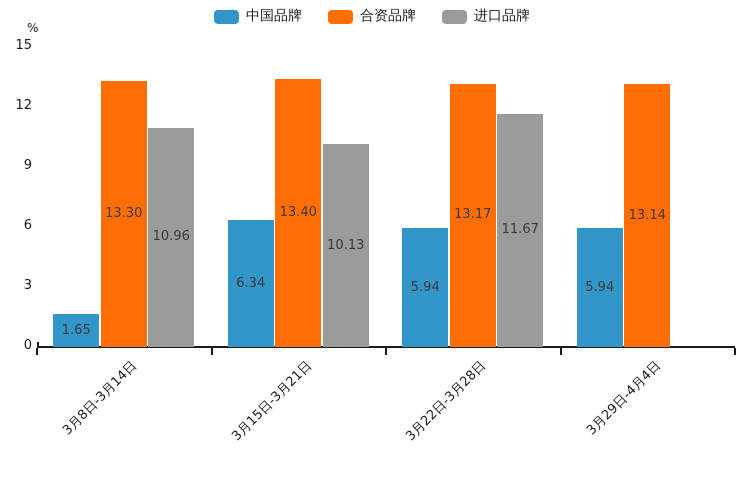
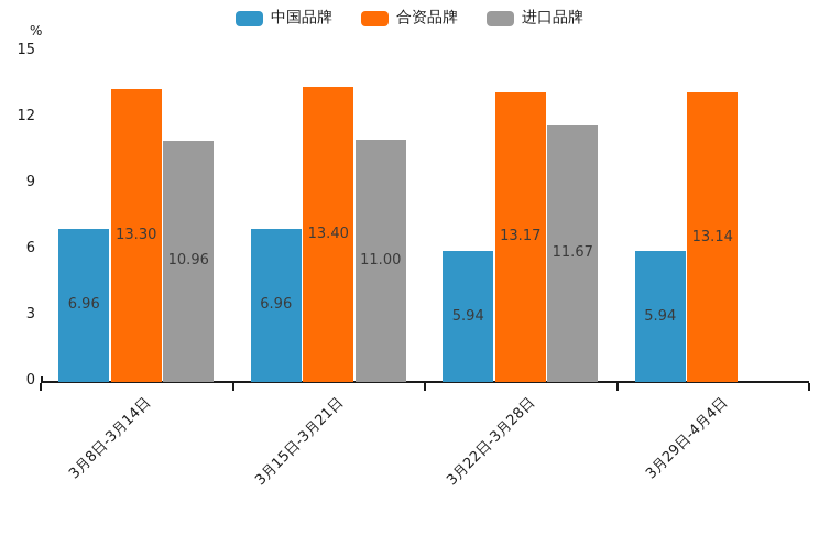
中国品牌/3月8日-3月14日: 1.65 -> 6.96
中国品牌/3月15日-3月21日: 6.34 -> 6.96
进口品牌/3月15日-3月21日: 10.13 -> 11.00
